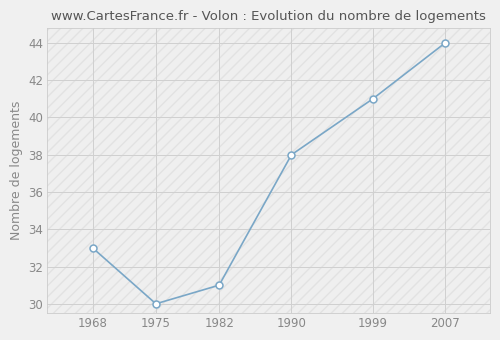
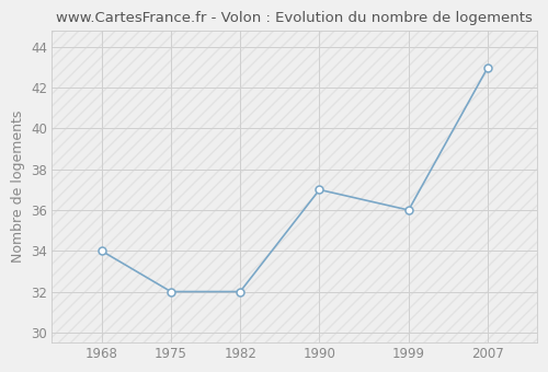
1968: 33 -> 34
1975: 30 -> 32
1982: 31 -> 32
1990: 38 -> 37
1999: 41 -> 36
2007: 44 -> 43
